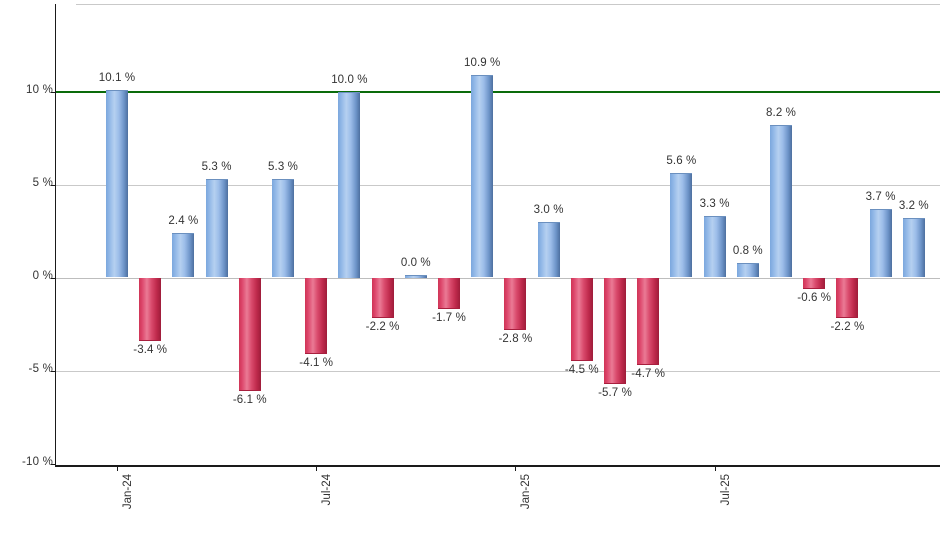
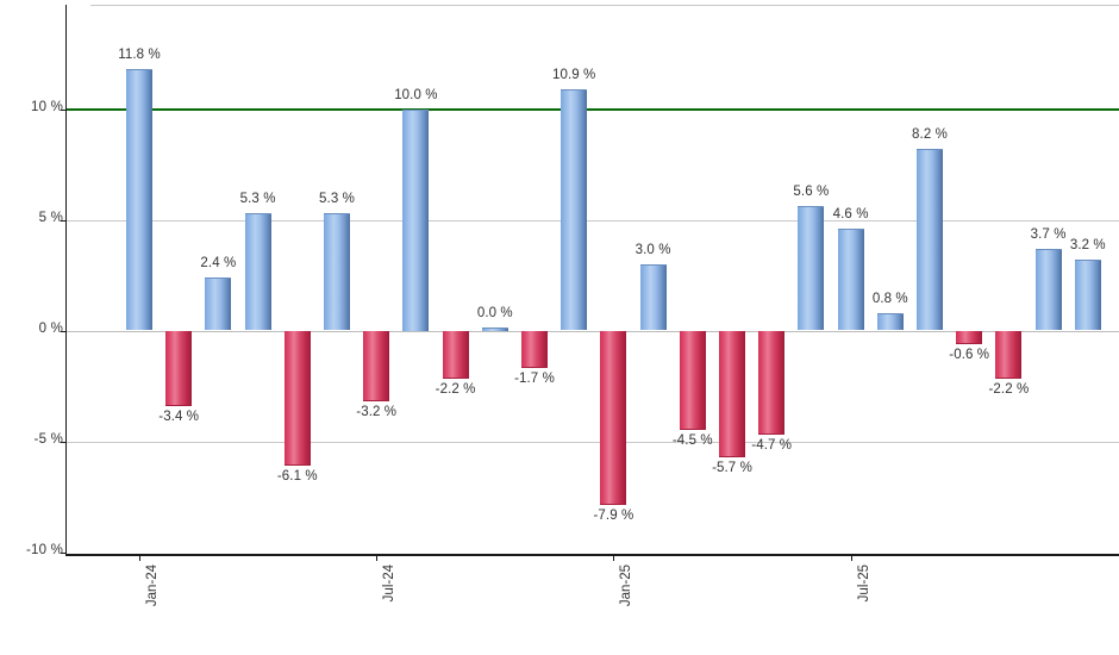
Jan-24: 10.1 -> 11.8
Jul-24: -4.1 -> -3.2
Jan-25: -2.8 -> -7.9
Jul-25: 3.3 -> 4.6
